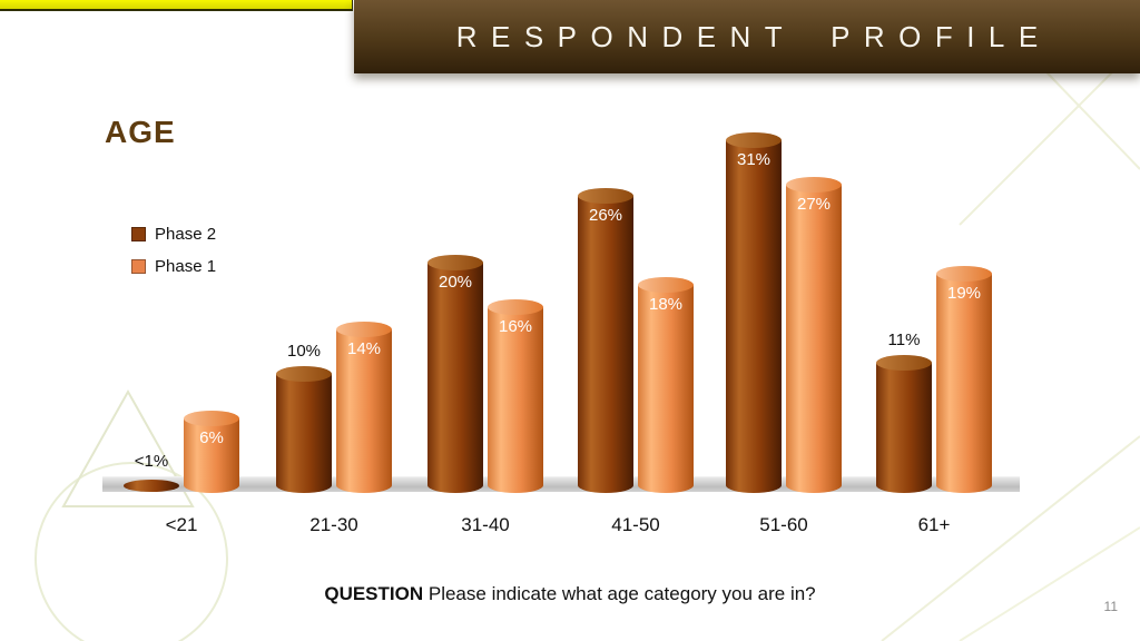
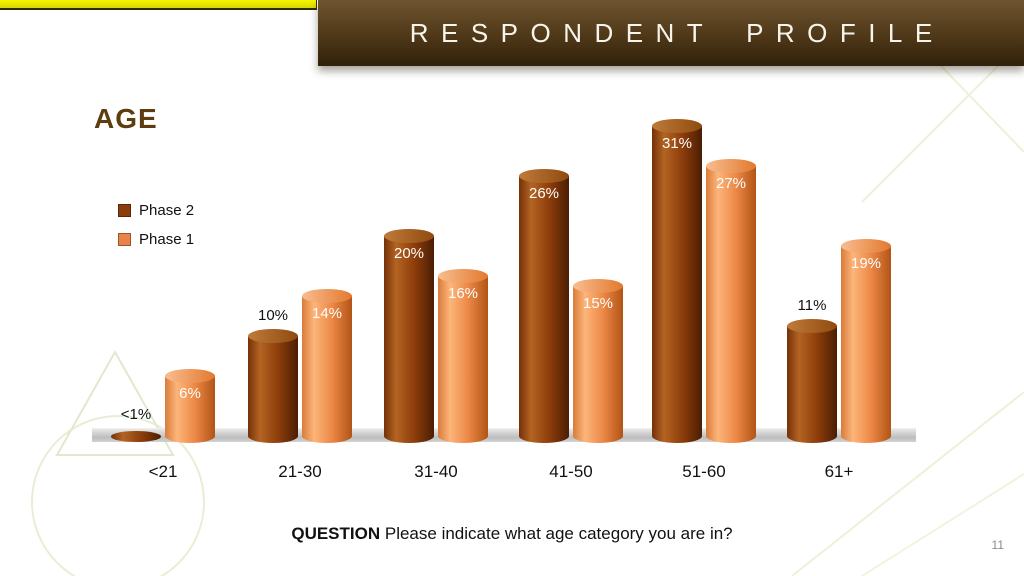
Phase 1/41-50: 18% -> 15%
